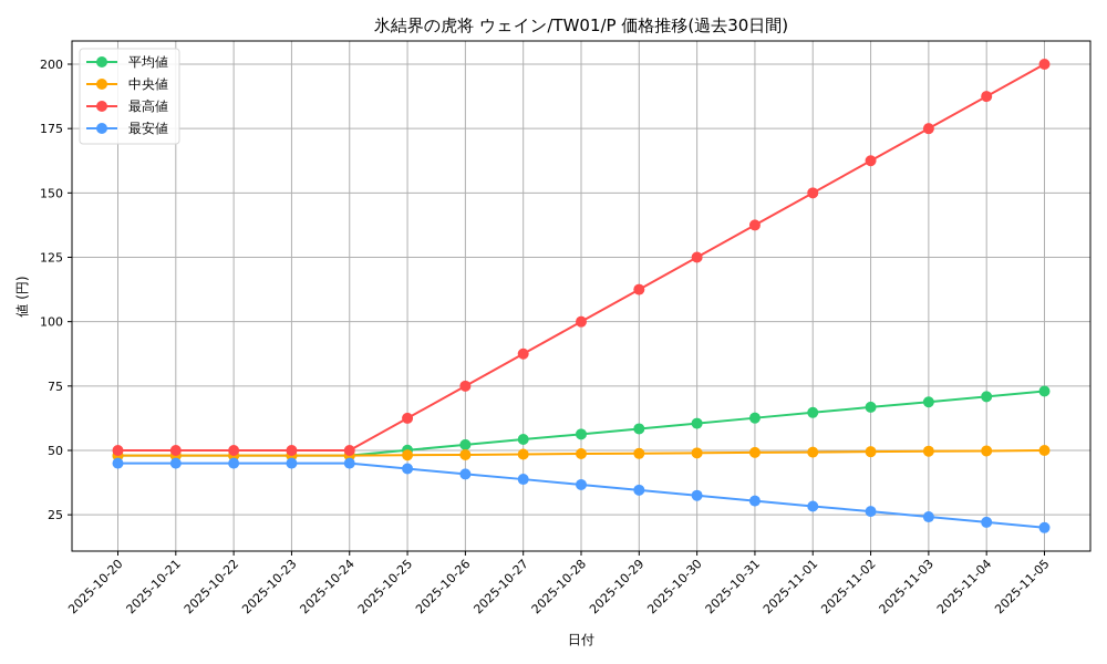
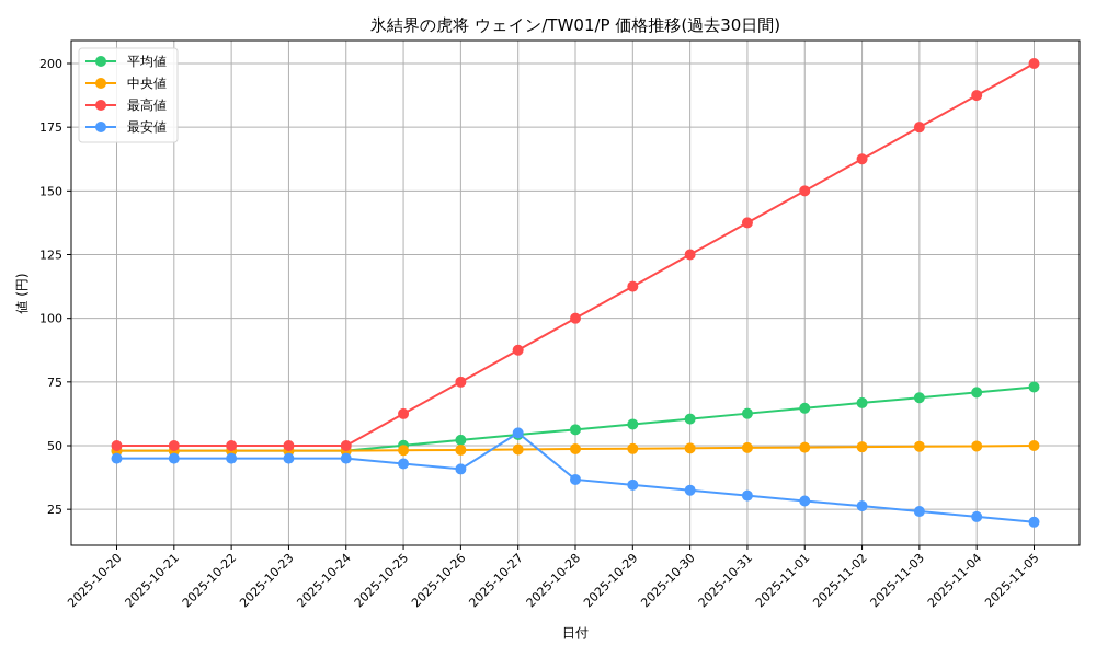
最安値/2025-10-27: 39 -> 55
